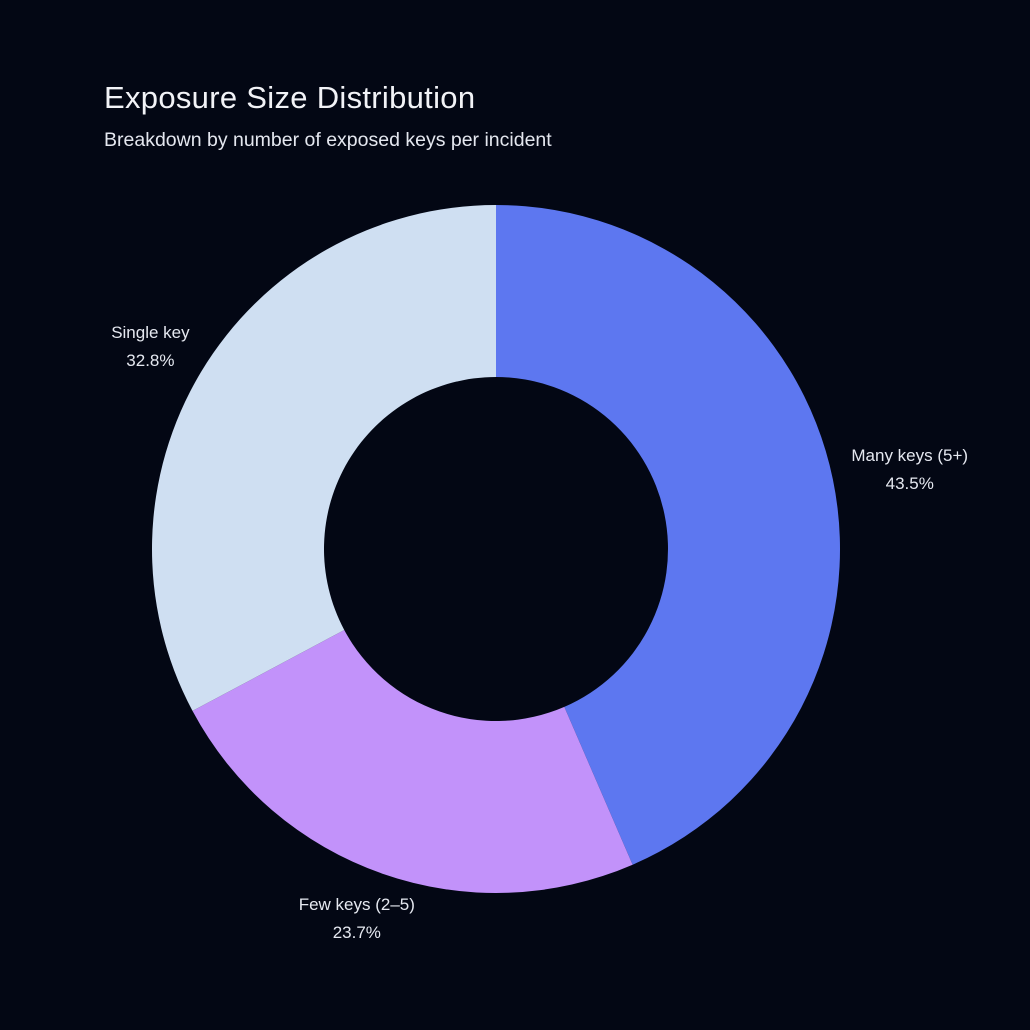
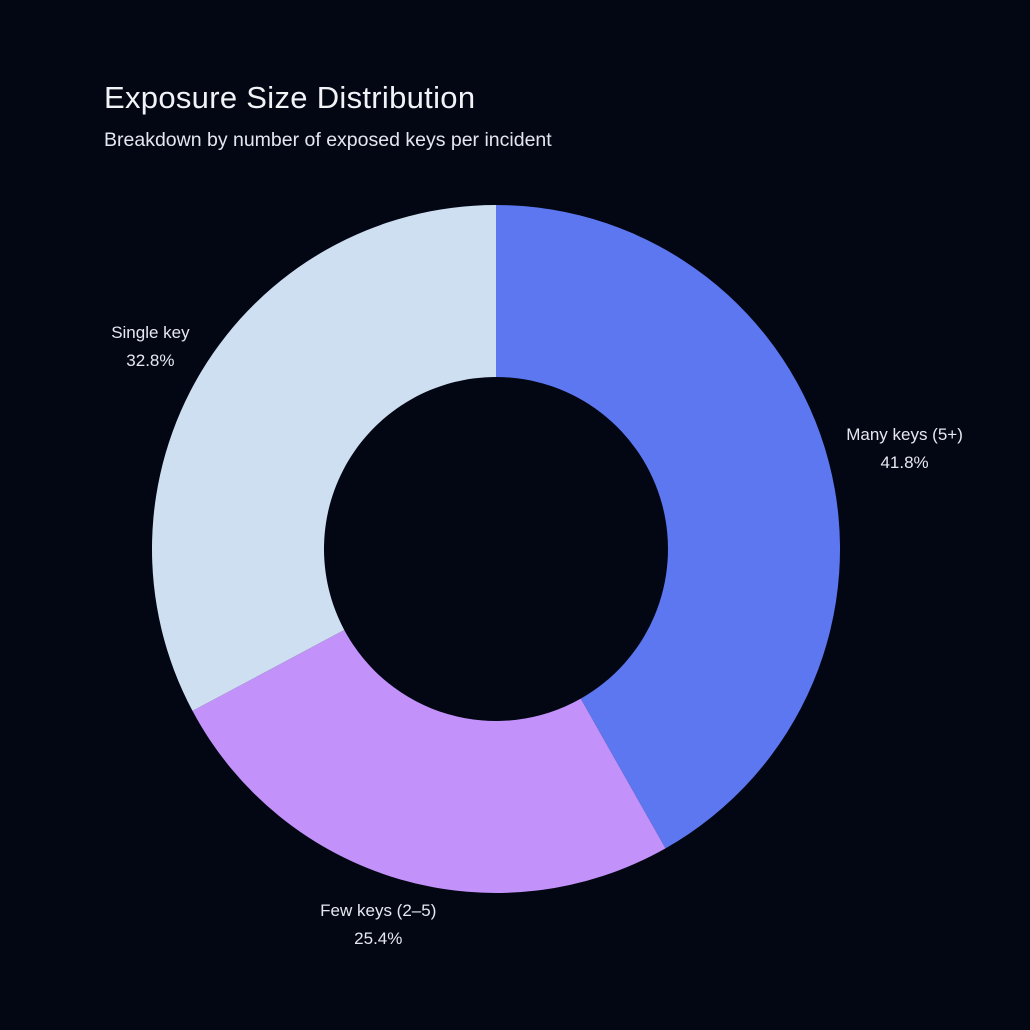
Many keys (5+): 43.5% -> 41.8%
Few keys (2–5): 23.7% -> 25.4%
